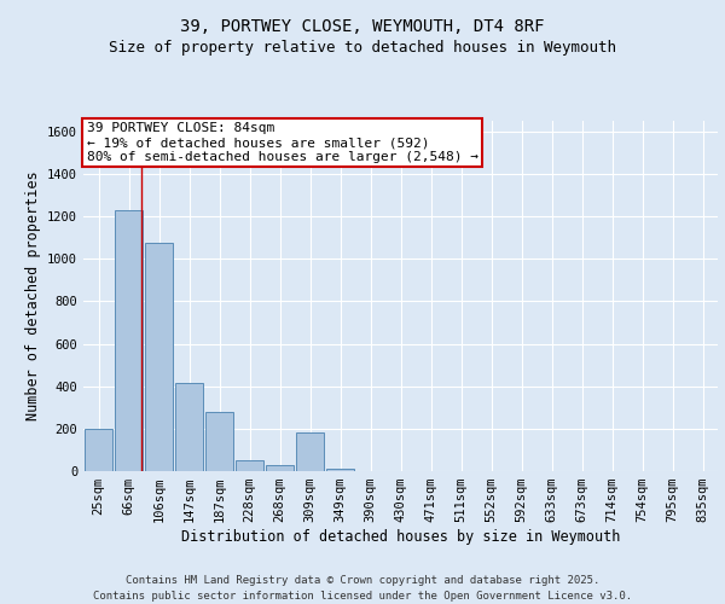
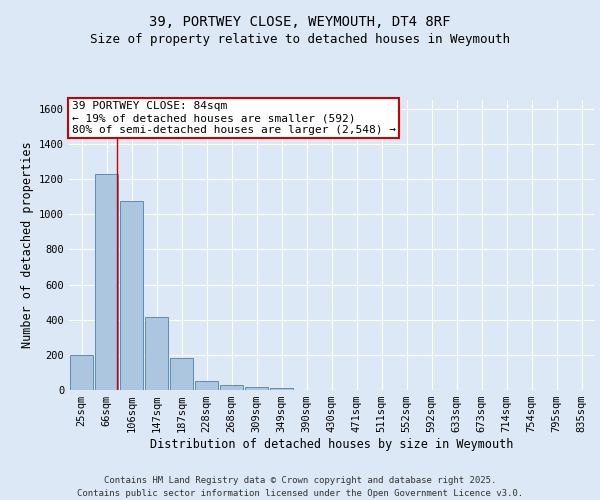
187sqm: 280 -> 180
309sqm: 180 -> 20
